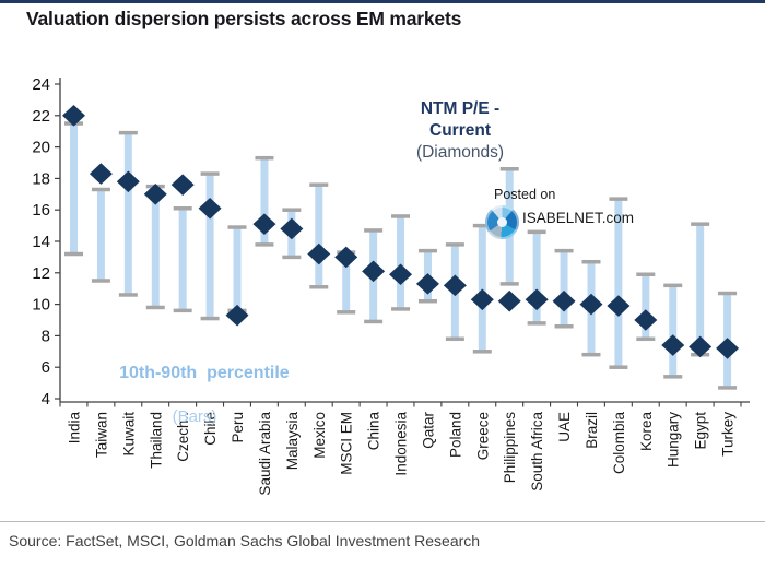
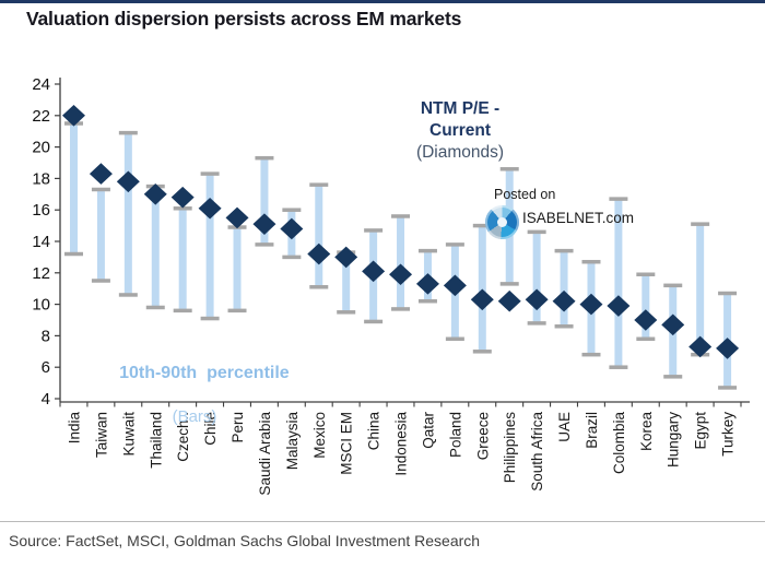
NTM P/E - Current (Diamonds)/Czech..: 17.6 -> 16.8
NTM P/E - Current (Diamonds)/Peru: 9.3 -> 15.5
NTM P/E - Current (Diamonds)/Hungary: 7.4 -> 8.7
